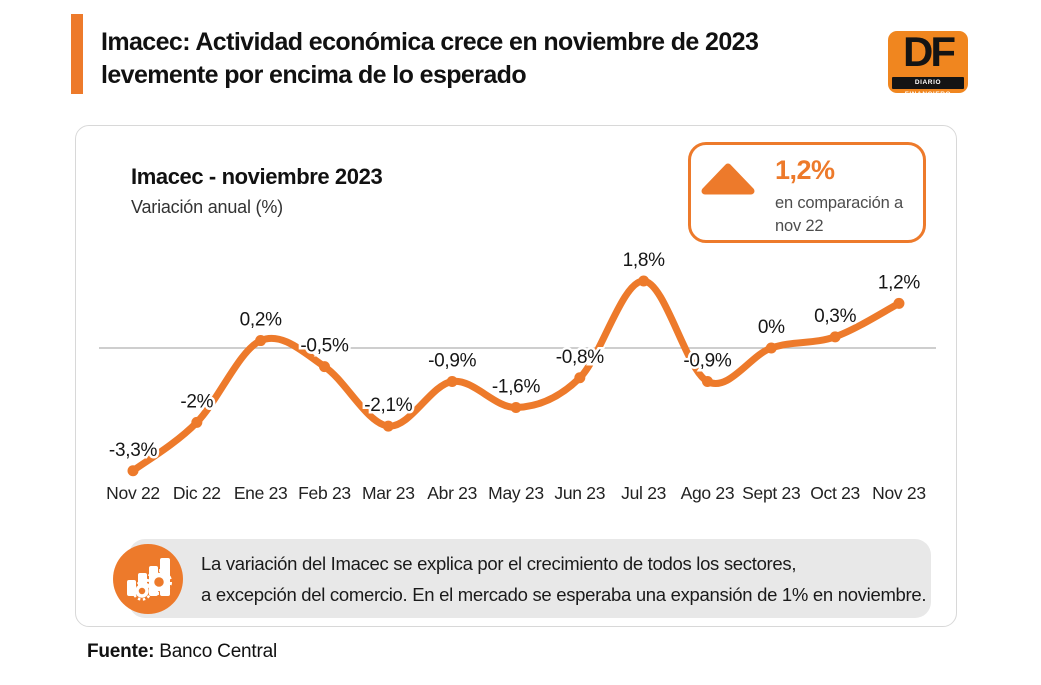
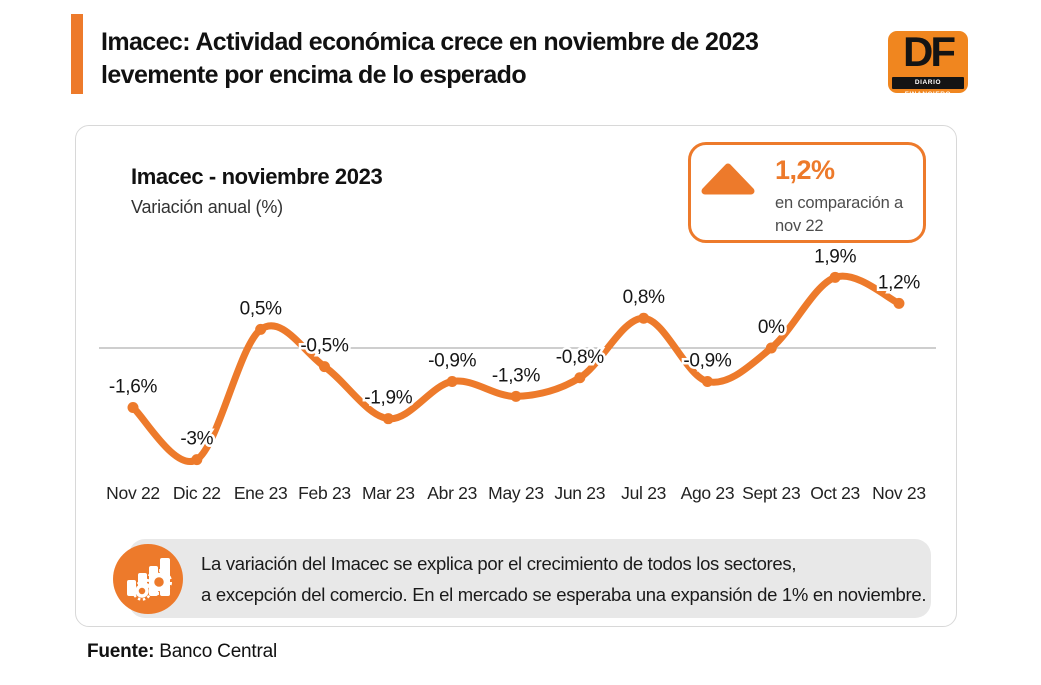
Nov 22: -3,3% -> -1,6%
Dic 22: -2% -> -3%
Ene 23: 0,2% -> 0,5%
Mar 23: -2,1% -> -1,9%
May 23: -1,6% -> -1,3%
Jul 23: 1,8% -> 0,8%
Oct 23: 0,3% -> 1,9%
